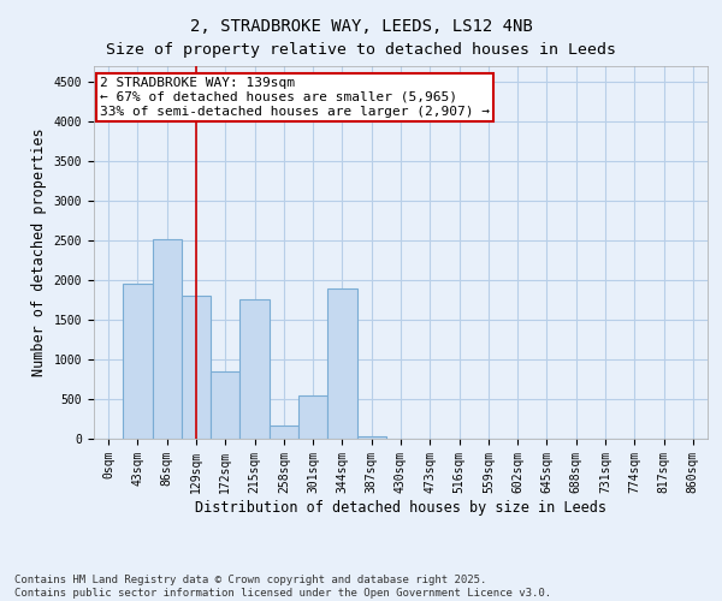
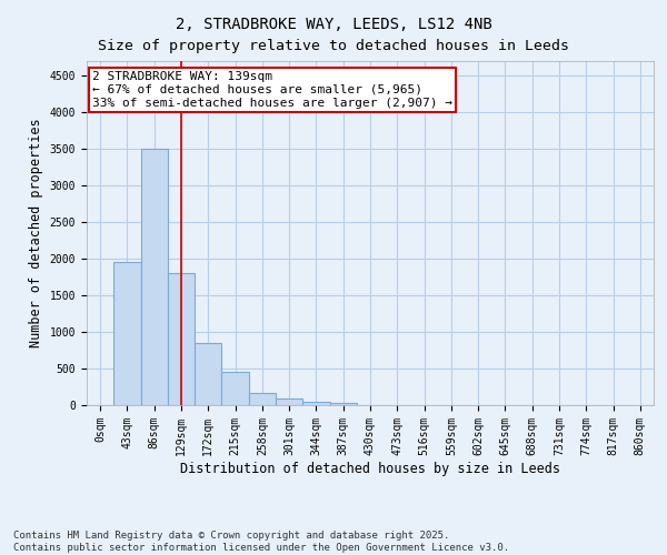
86sqm: 2520 -> 3500
215sqm: 1760 -> 450
301sqm: 540 -> 100
344sqm: 1900 -> 50
